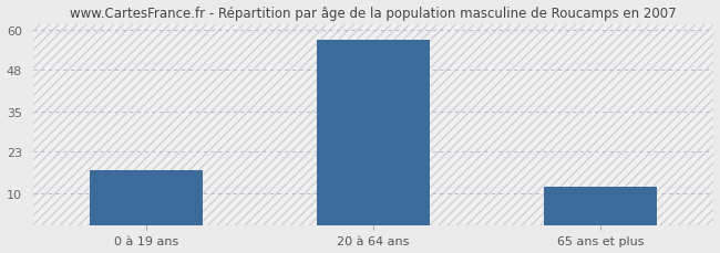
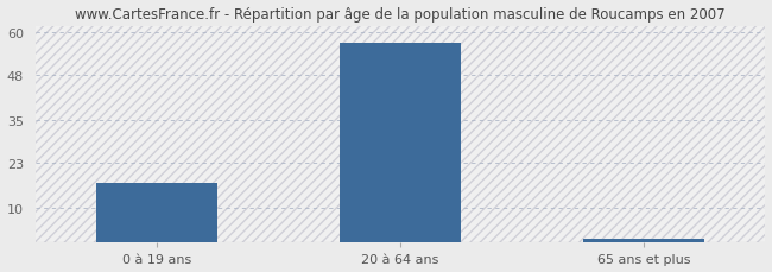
65 ans et plus: 12 -> 1
